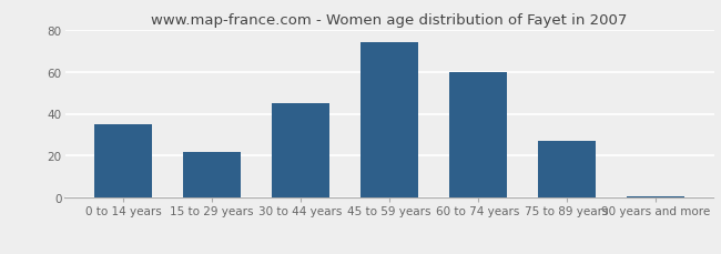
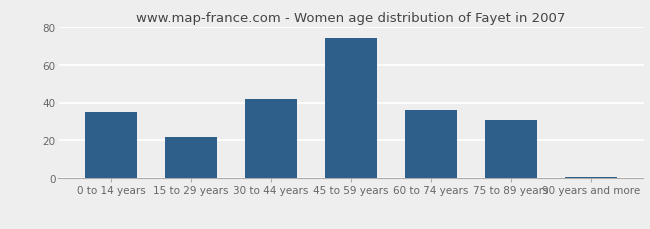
30 to 44 years: 45 -> 42
60 to 74 years: 60 -> 36
75 to 89 years: 27 -> 31
